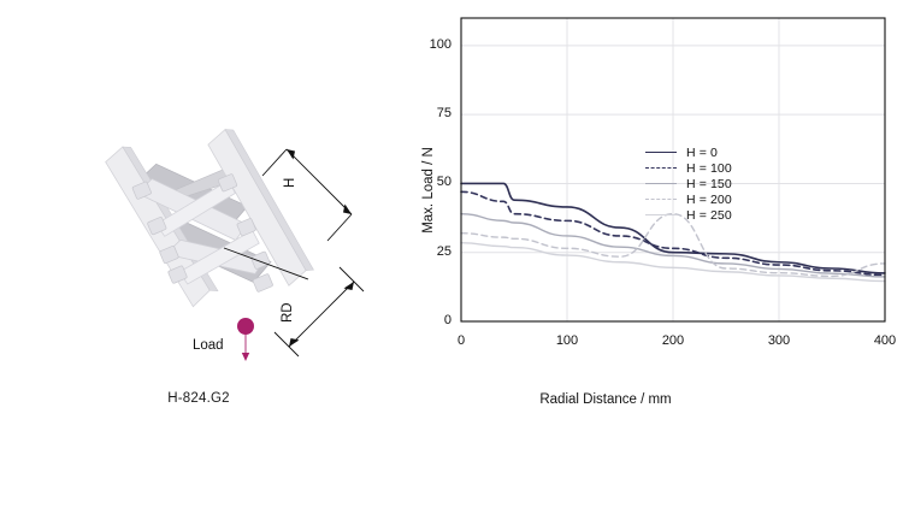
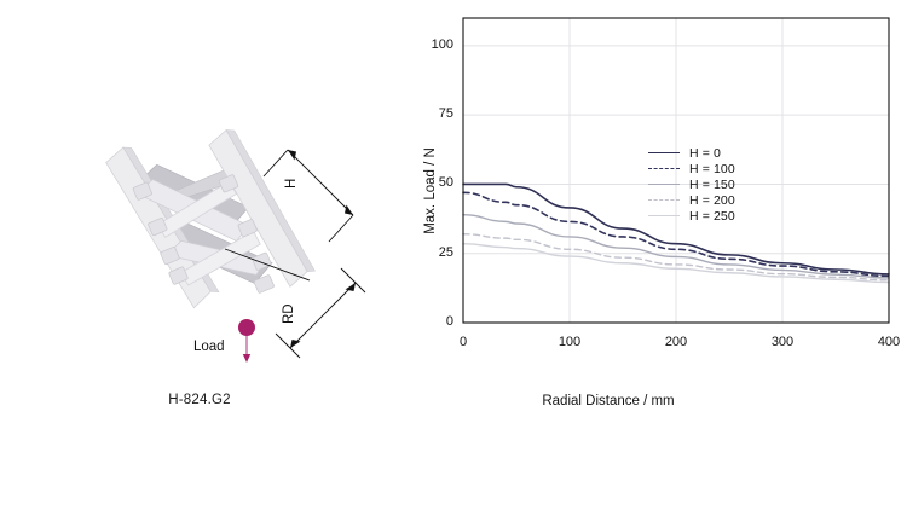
H = 0/50: 44 -> 49
H = 100/50: 39 -> 42
H = 0/200: 25 -> 28
H = 200/200: 39 -> 21
H = 200/400: 21 -> 15
